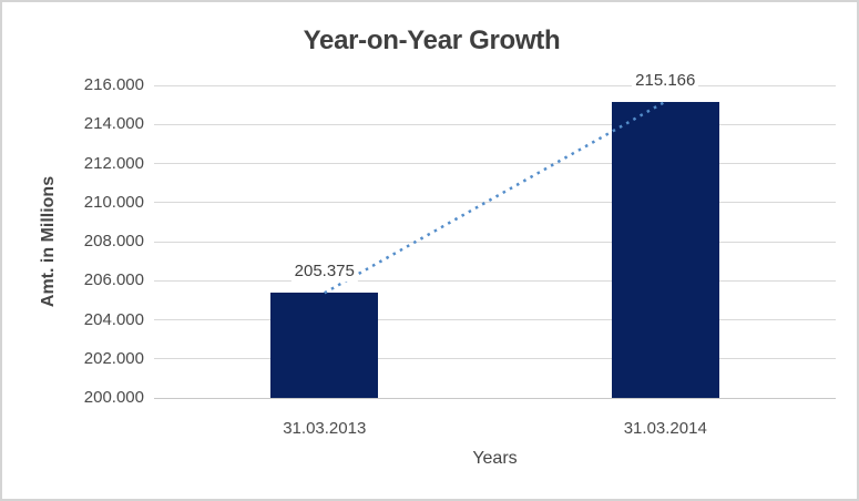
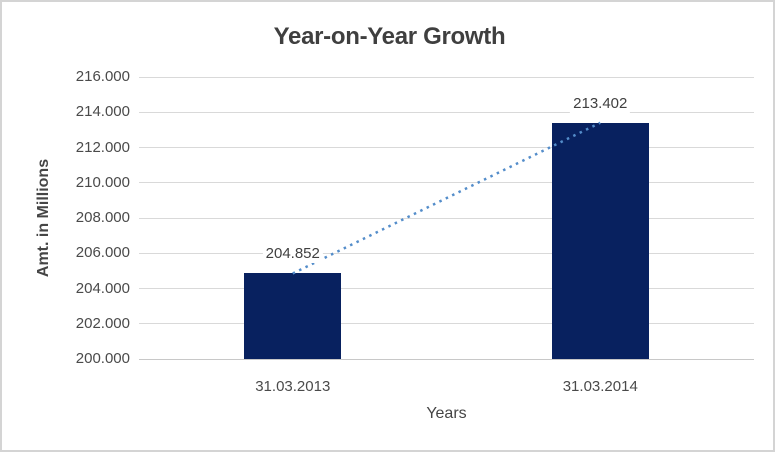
31.03.2013: 205.375 -> 204.852
31.03.2014: 215.166 -> 213.402
